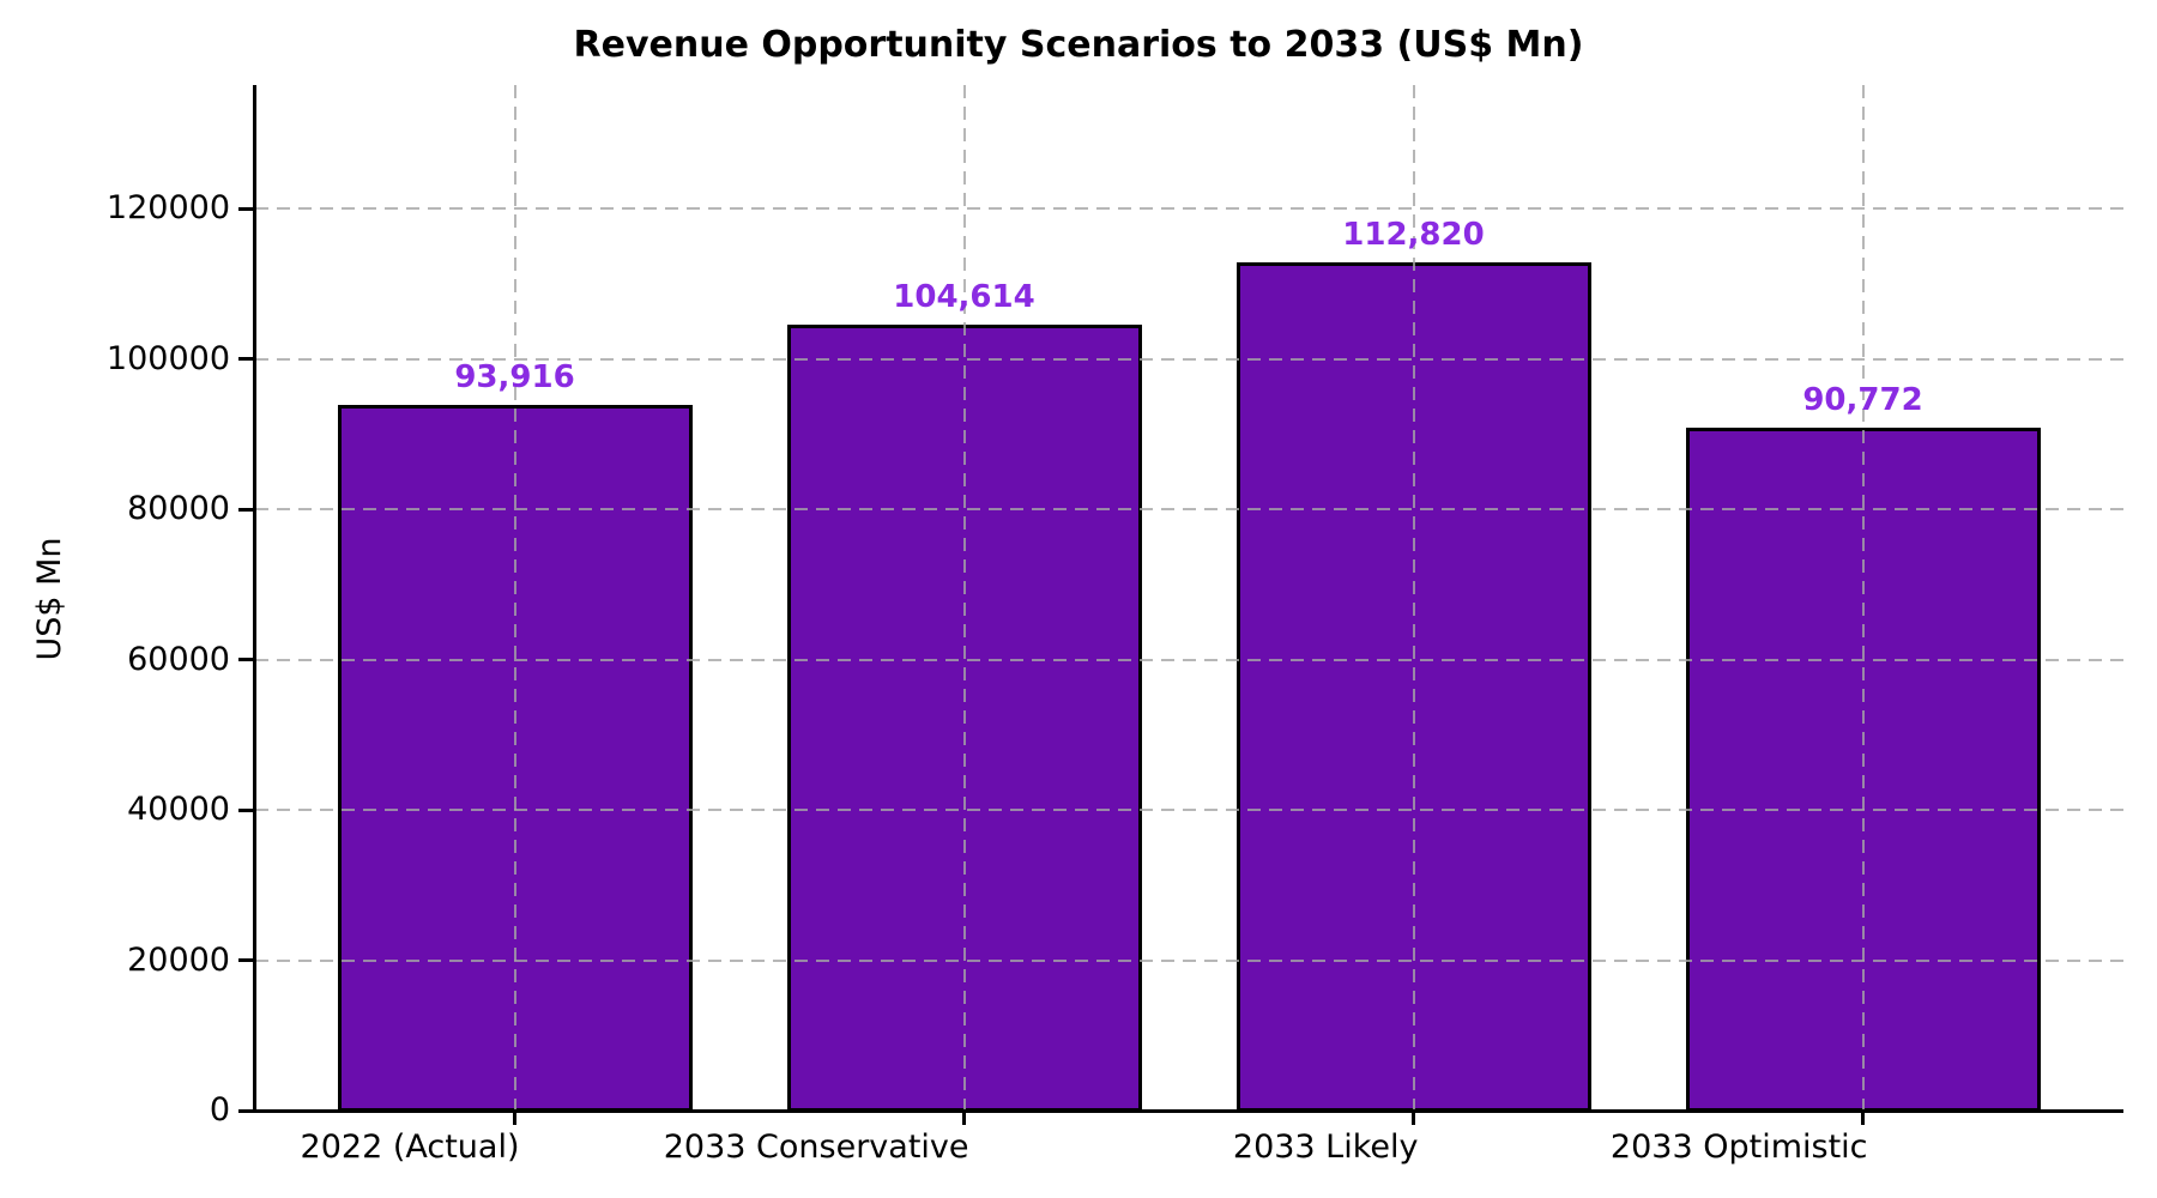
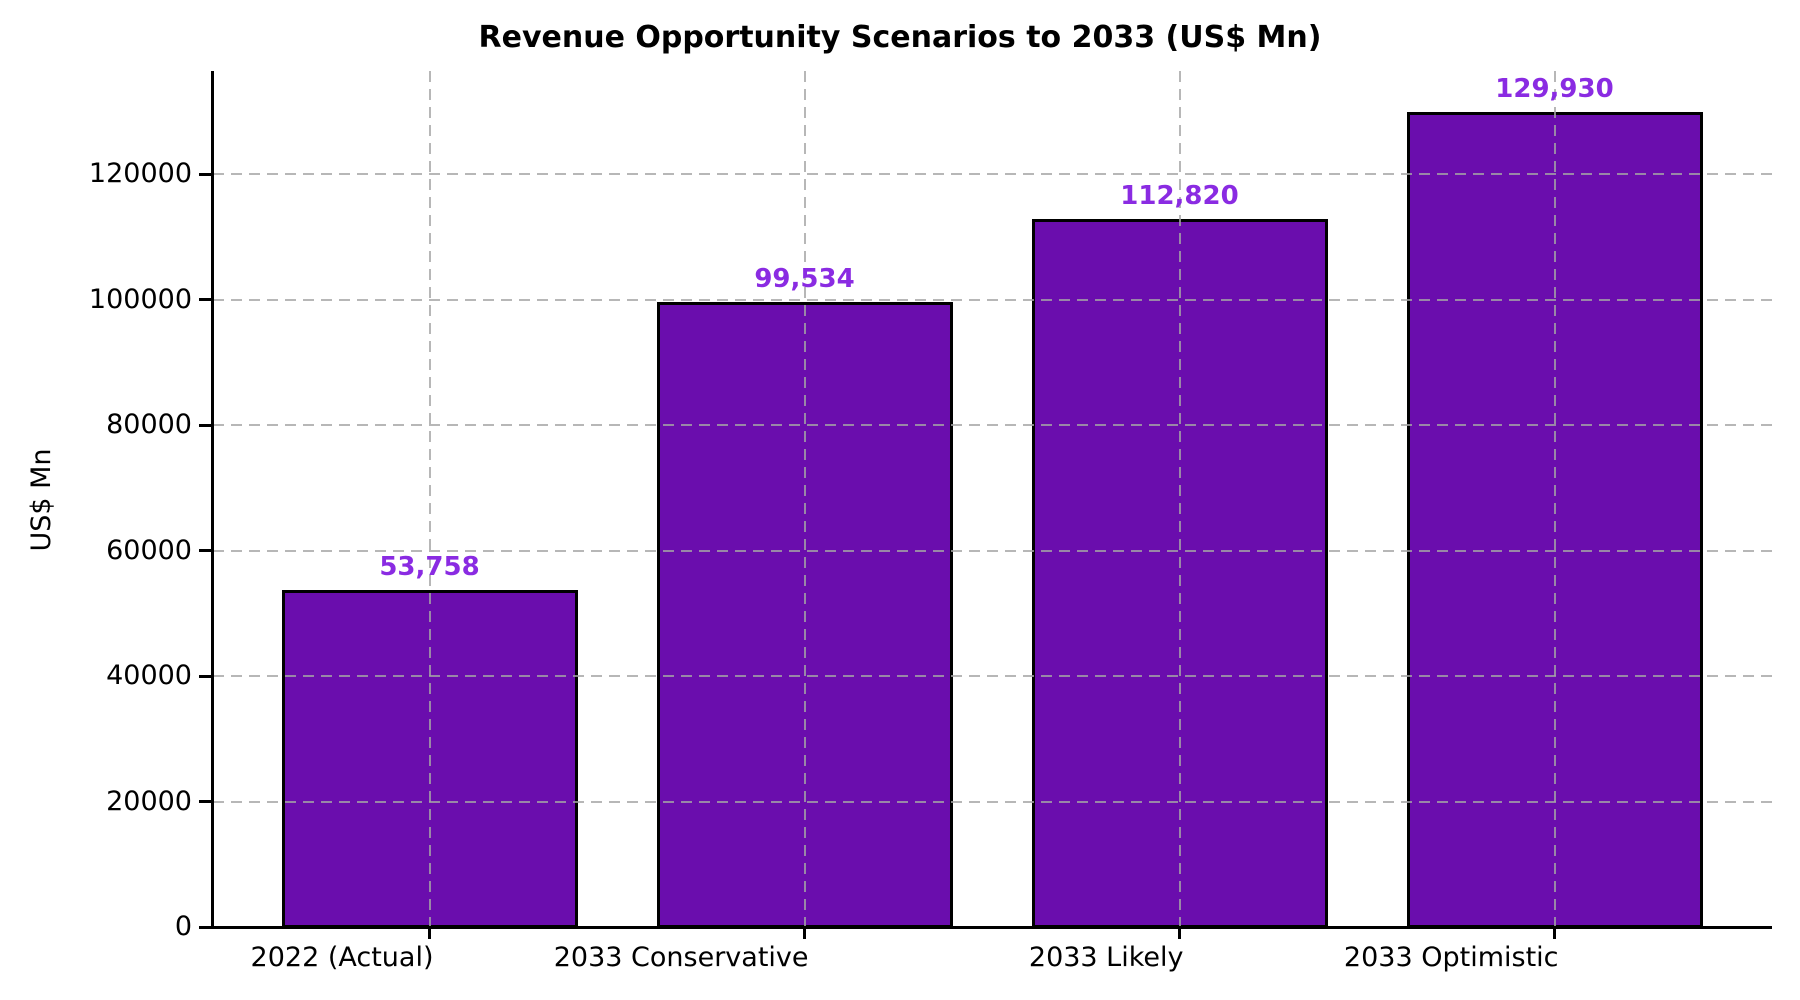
2022 (Actual): 93,916 -> 53,758
2033 Conservative: 104,614 -> 99,534
2033 Optimistic: 90,772 -> 129,930
